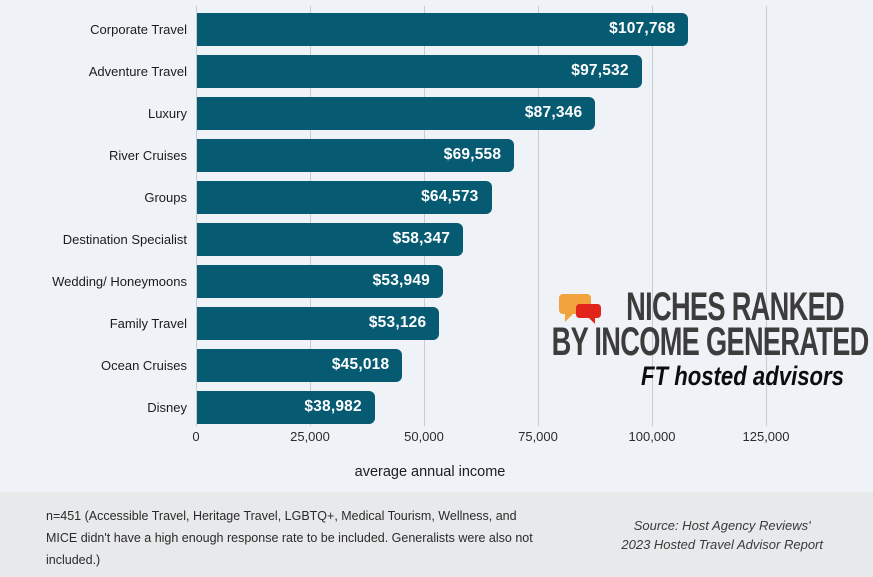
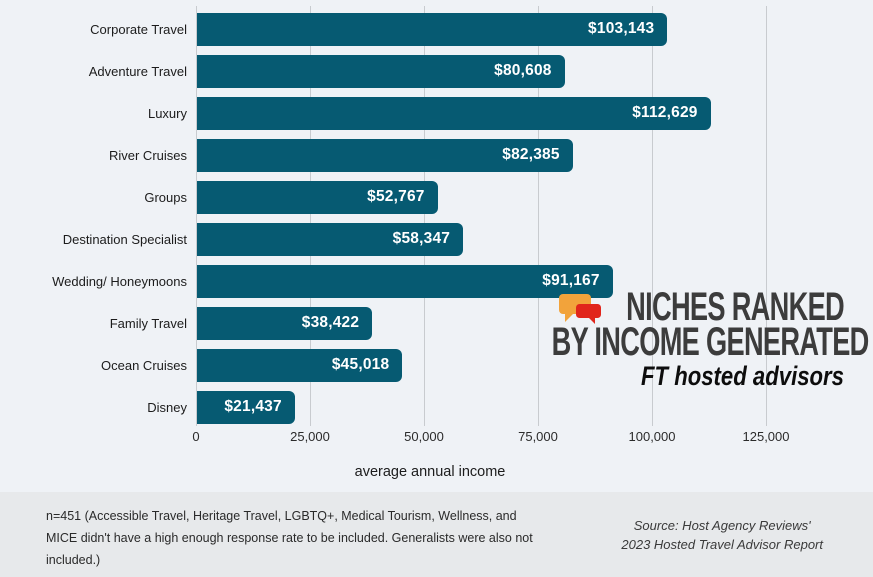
Corporate Travel: $107,768 -> $103,143
Adventure Travel: $97,532 -> $80,608
Luxury: $87,346 -> $112,629
River Cruises: $69,558 -> $82,385
Groups: $64,573 -> $52,767
Wedding/ Honeymoons: $53,949 -> $91,167
Family Travel: $53,126 -> $38,422
Disney: $38,982 -> $21,437
